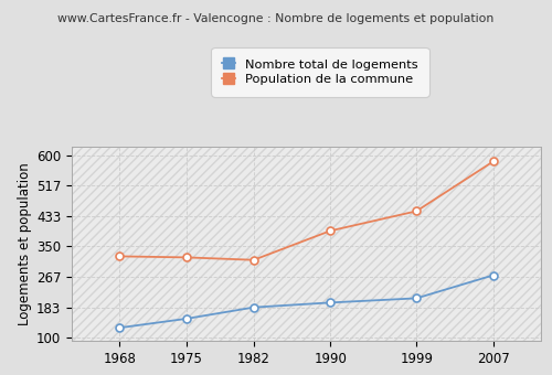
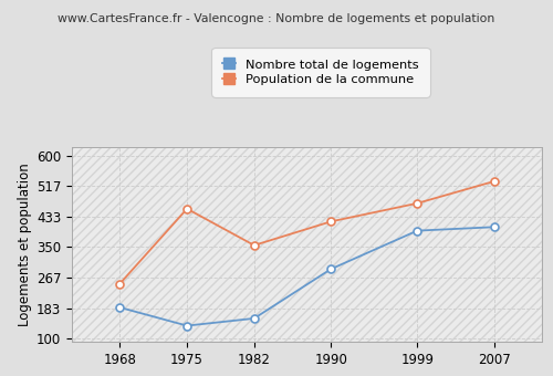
Nombre total de logements/1968: 127 -> 185
Population de la commune/1968: 323 -> 250
Nombre total de logements/1975: 152 -> 135
Population de la commune/1975: 320 -> 455
Nombre total de logements/1982: 183 -> 155
Population de la commune/1982: 313 -> 355
Nombre total de logements/1990: 196 -> 290
Population de la commune/1990: 393 -> 420
Nombre total de logements/1999: 208 -> 395
Population de la commune/1999: 447 -> 470
Nombre total de logements/2007: 271 -> 405
Population de la commune/2007: 583 -> 530
